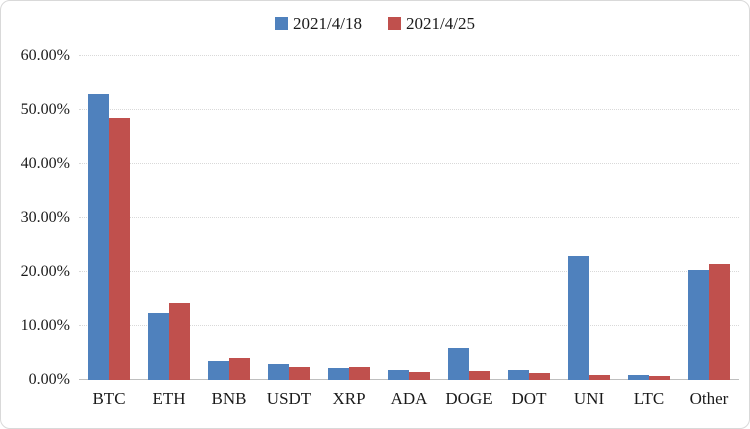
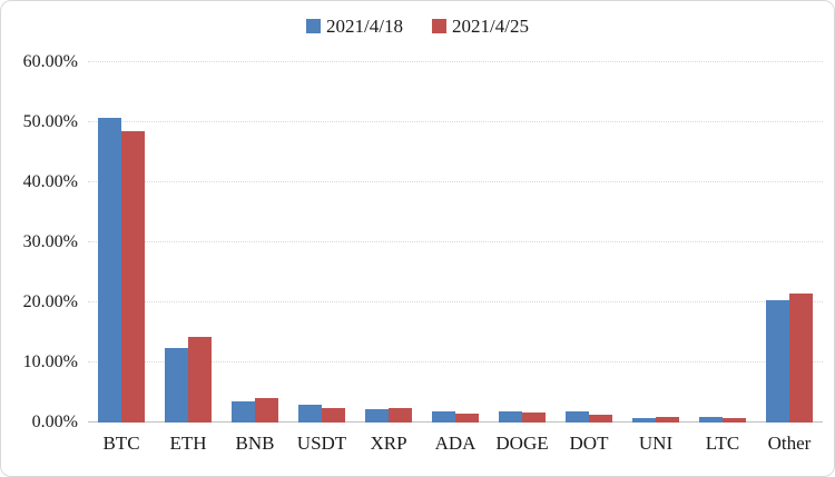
2021/4/18/BTC: 53% -> 51%
2021/4/18/DOGE: 6% -> 2%
2021/4/18/UNI: 23% -> 1%
